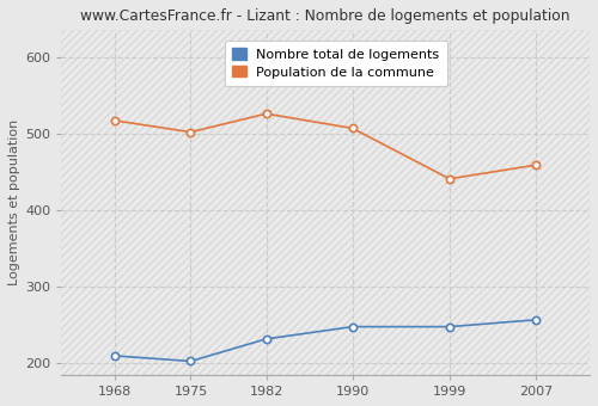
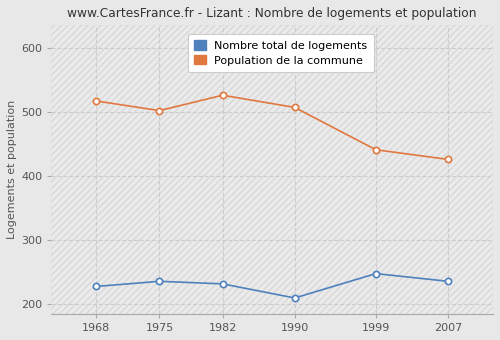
Nombre total de logements/1968: 210 -> 228
Nombre total de logements/1975: 203 -> 236
Nombre total de logements/1990: 248 -> 210
Nombre total de logements/2007: 257 -> 236
Population de la commune/2007: 459 -> 426
